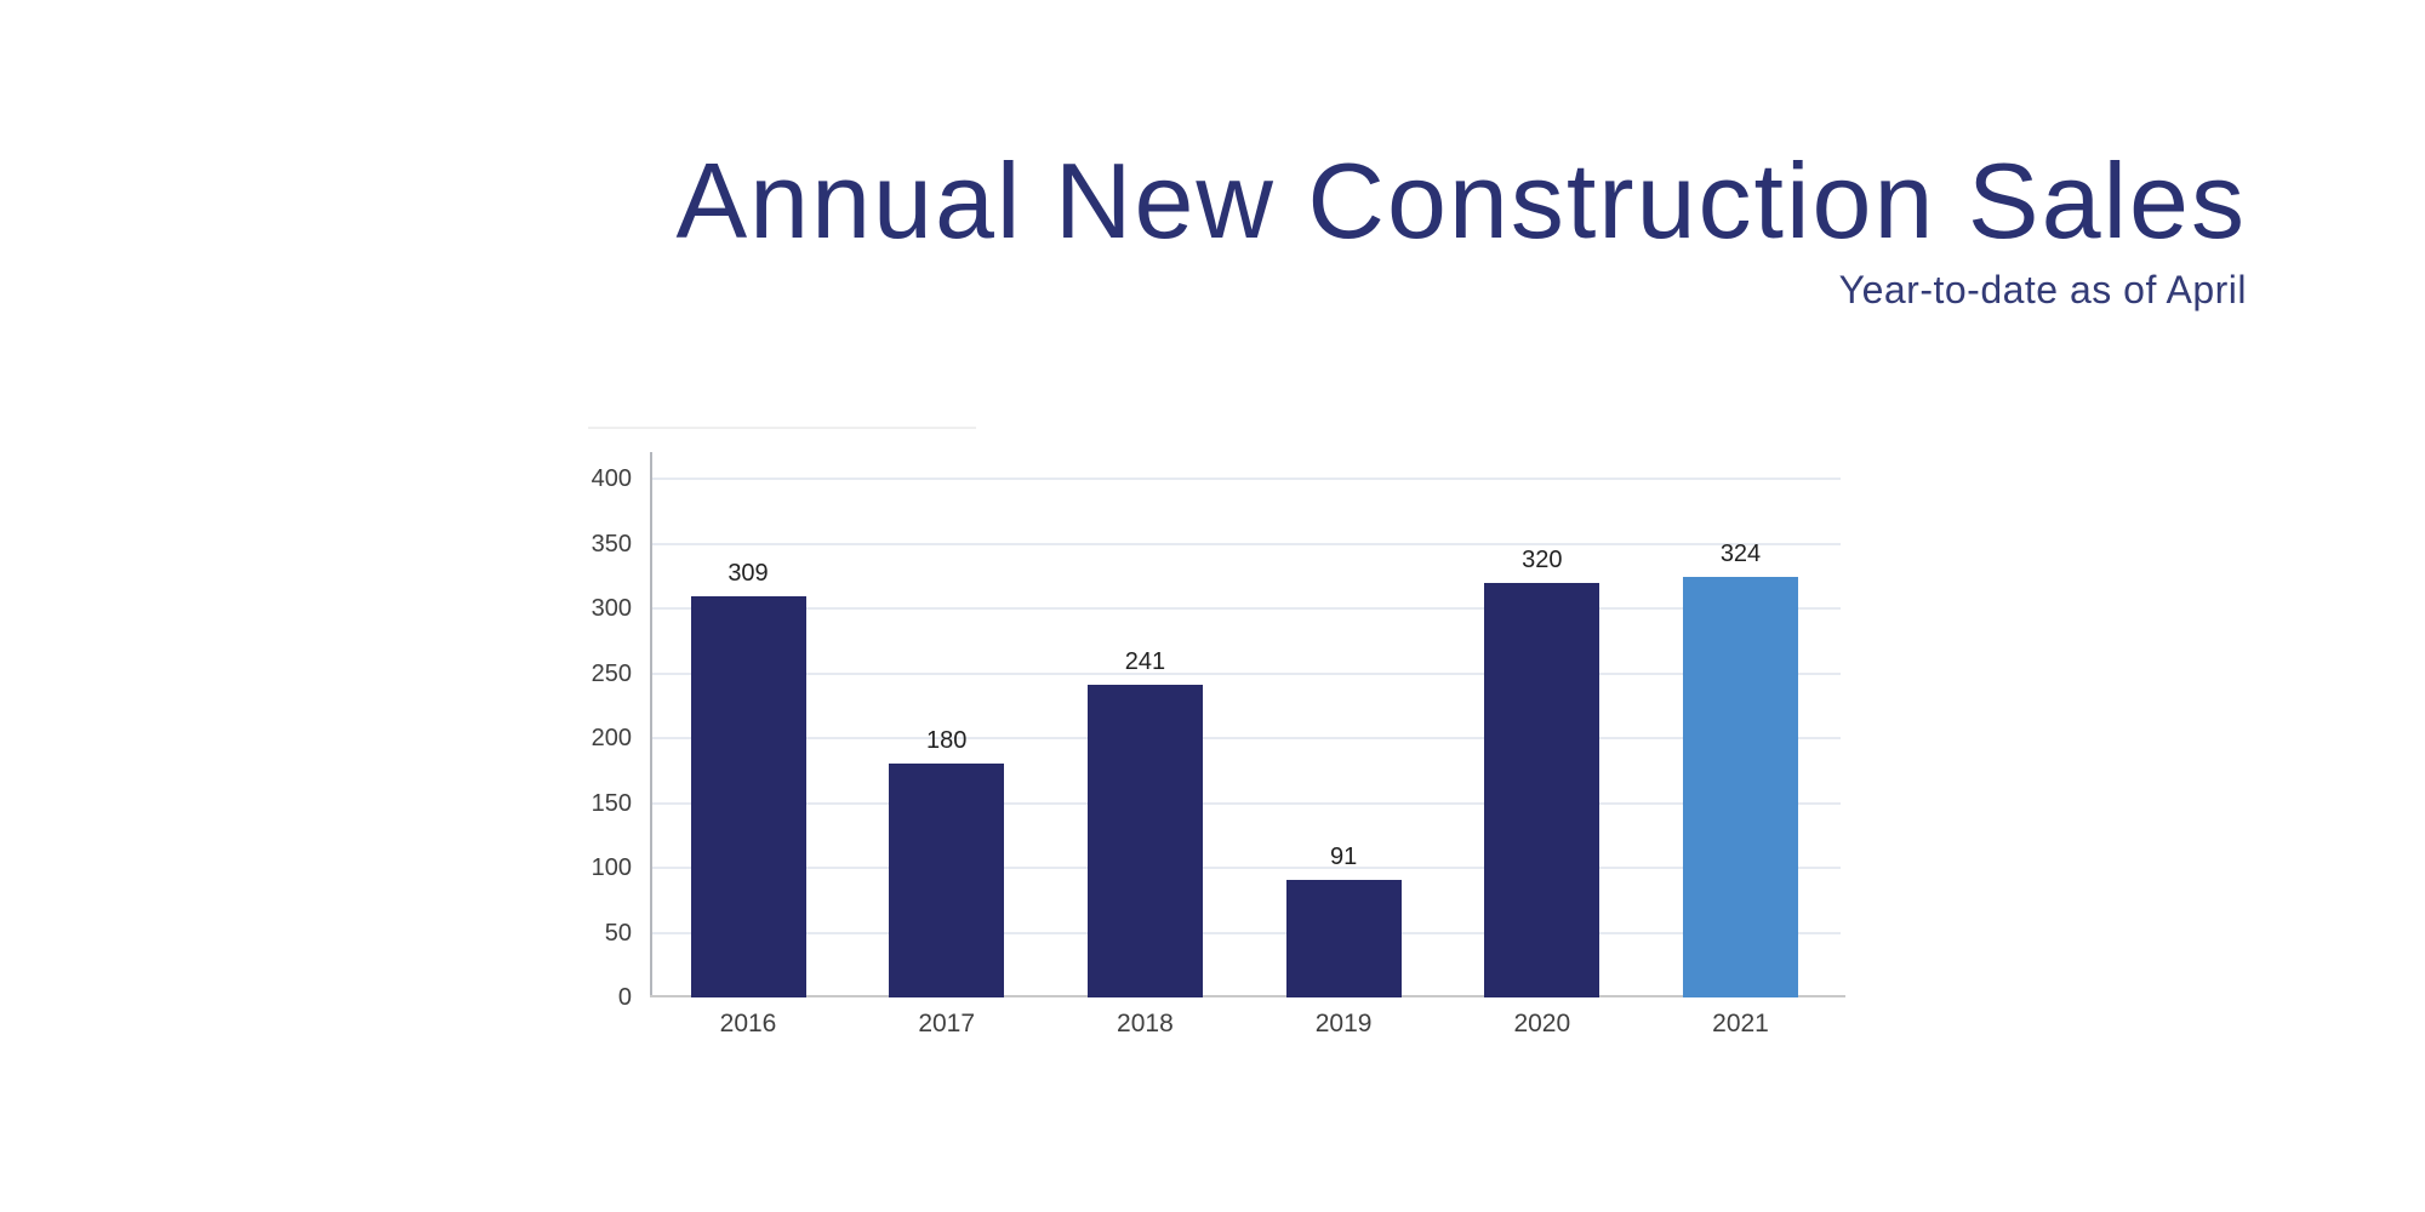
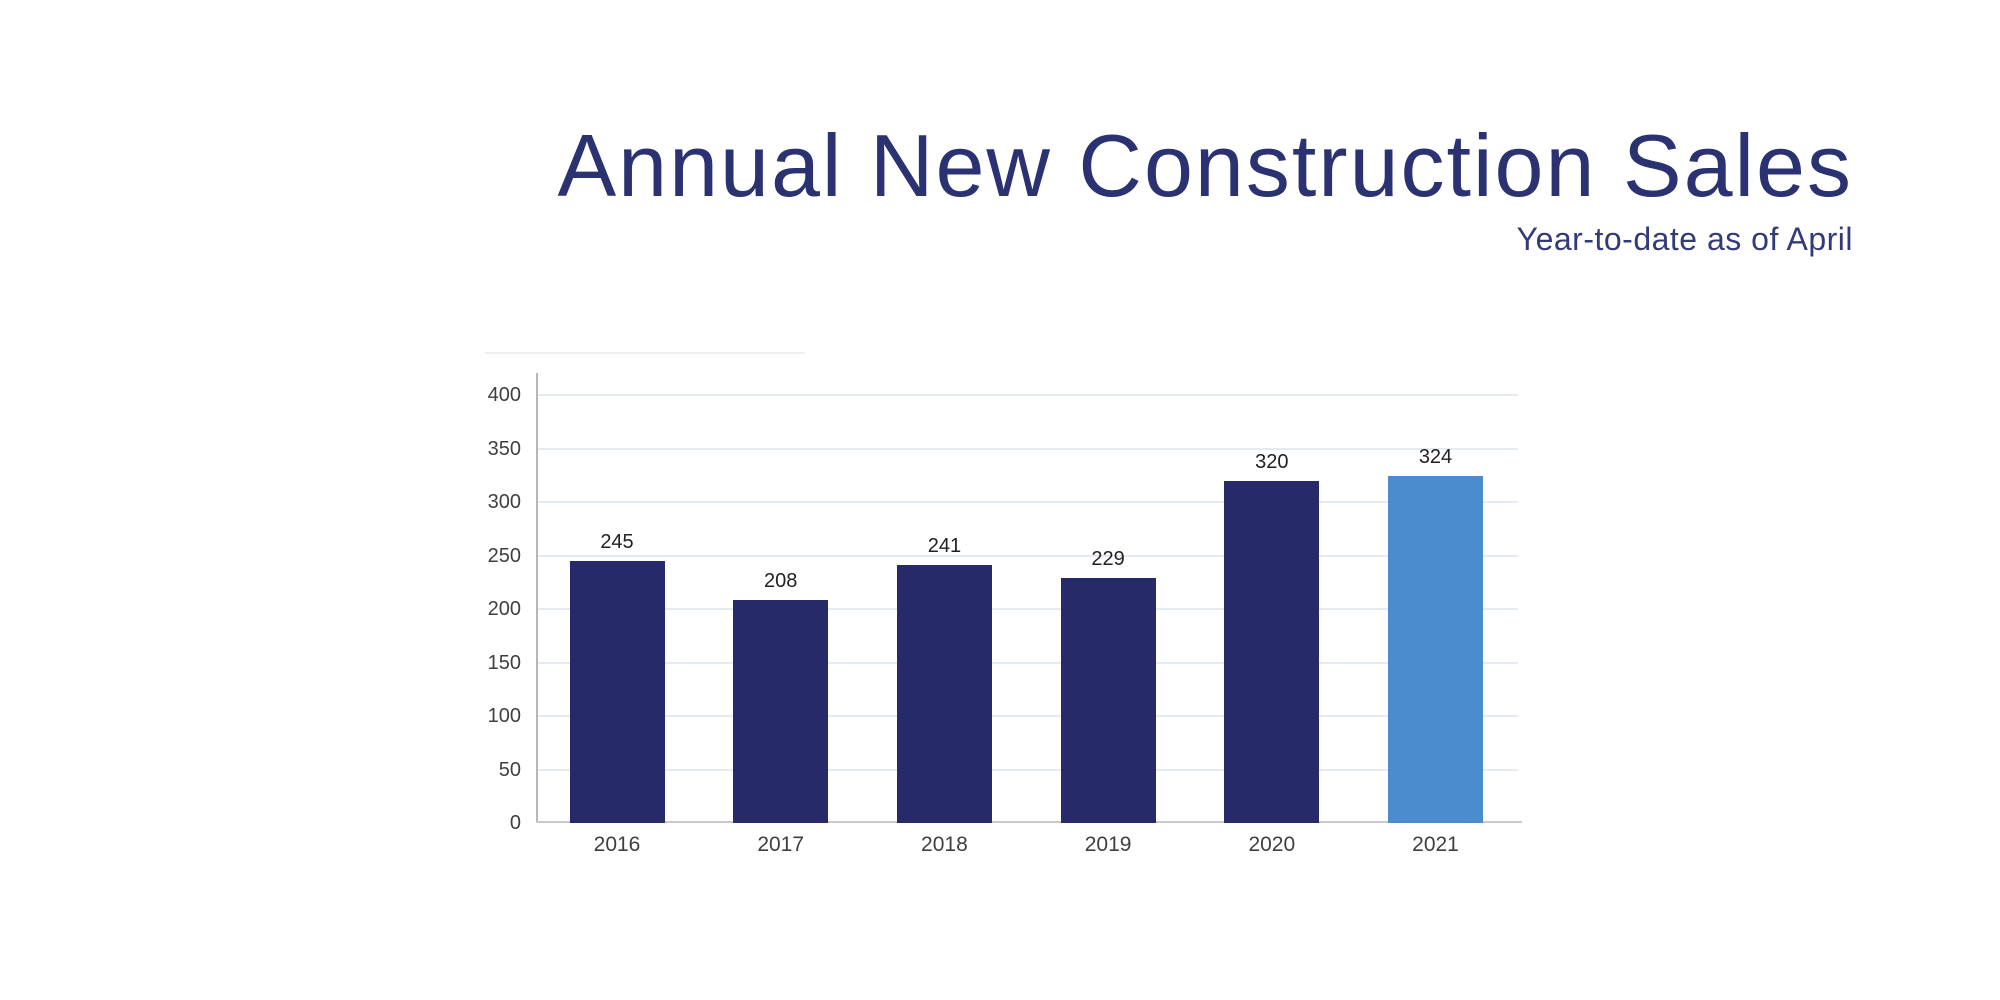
2016: 309 -> 245
2017: 180 -> 208
2019: 91 -> 229
